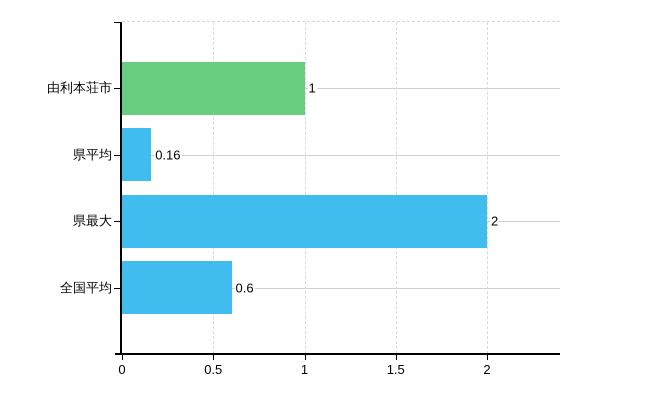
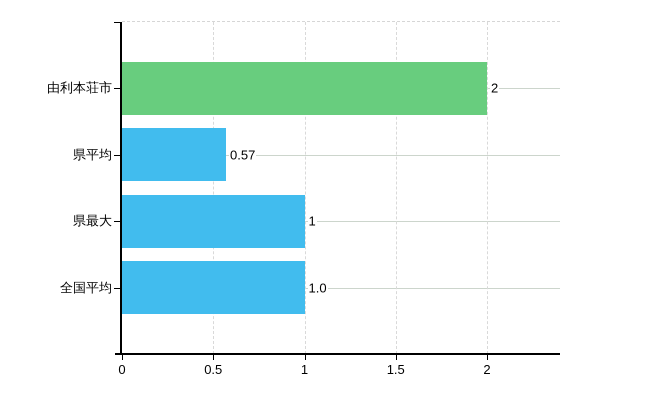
由利本荘市: 1 -> 2
県平均: 0.16 -> 0.57
県最大: 2 -> 1
全国平均: 0.6 -> 1.0
